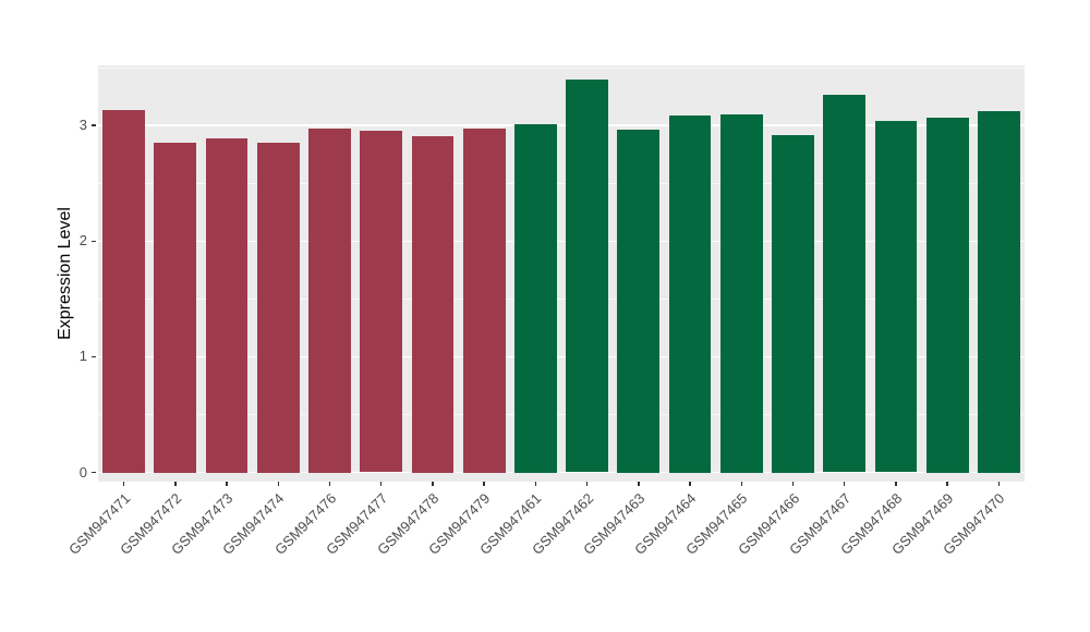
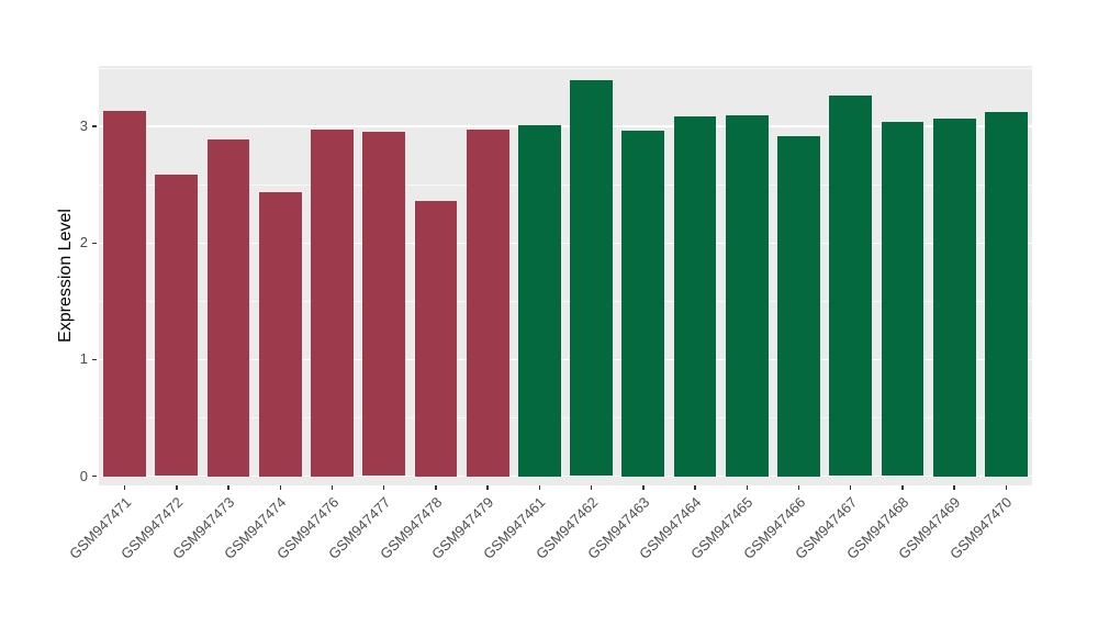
GSM947472: 2.85 -> 2.59
GSM947474: 2.85 -> 2.44
GSM947478: 2.91 -> 2.36
